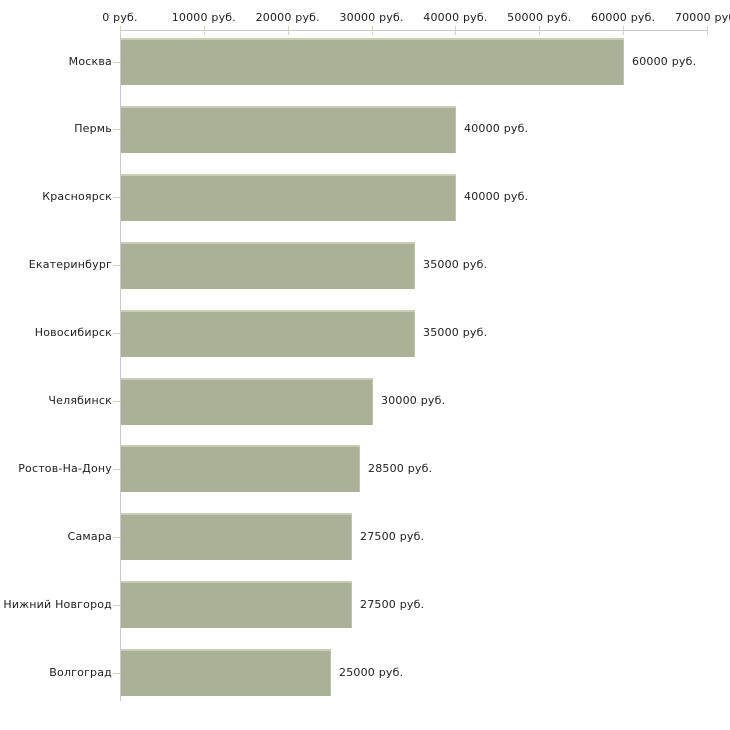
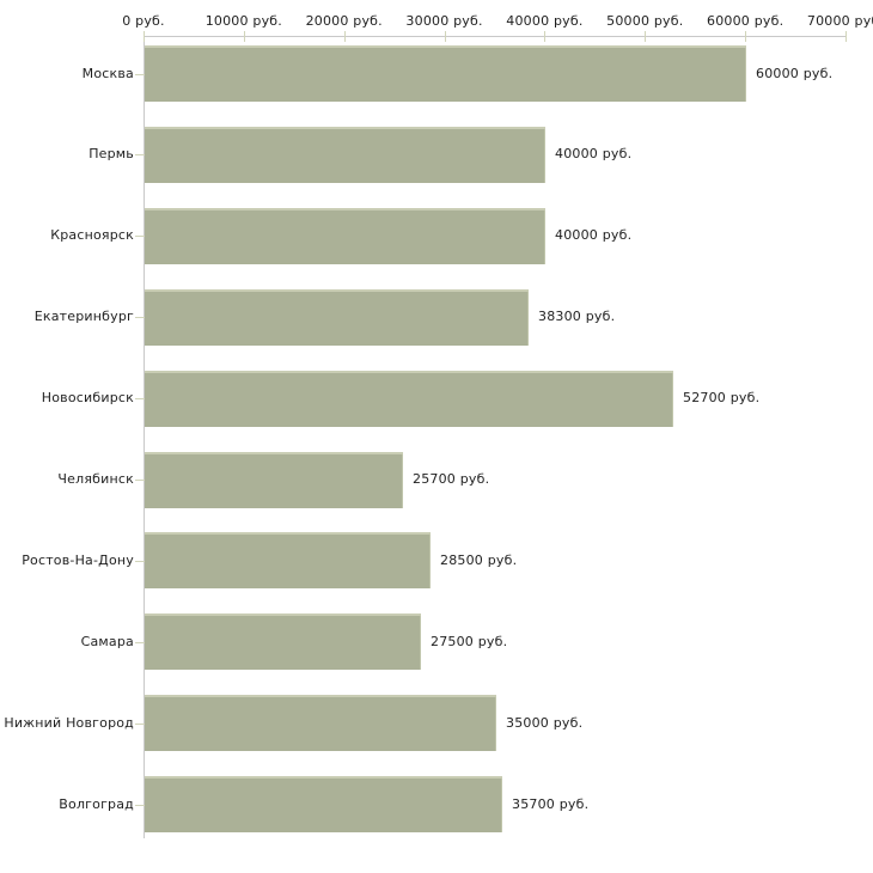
Екатеринбург: 35000 -> 38300
Новосибирск: 35000 -> 52700
Челябинск: 30000 -> 25700
Нижний Новгород: 27500 -> 35000
Волгоград: 25000 -> 35700
